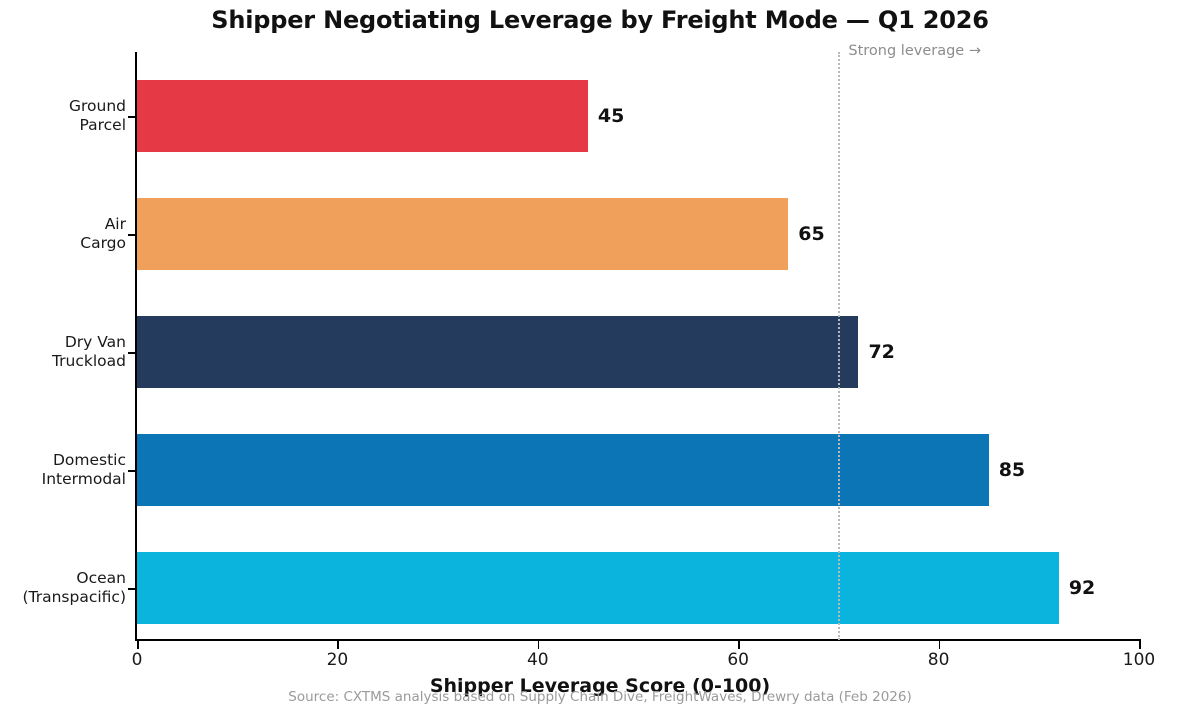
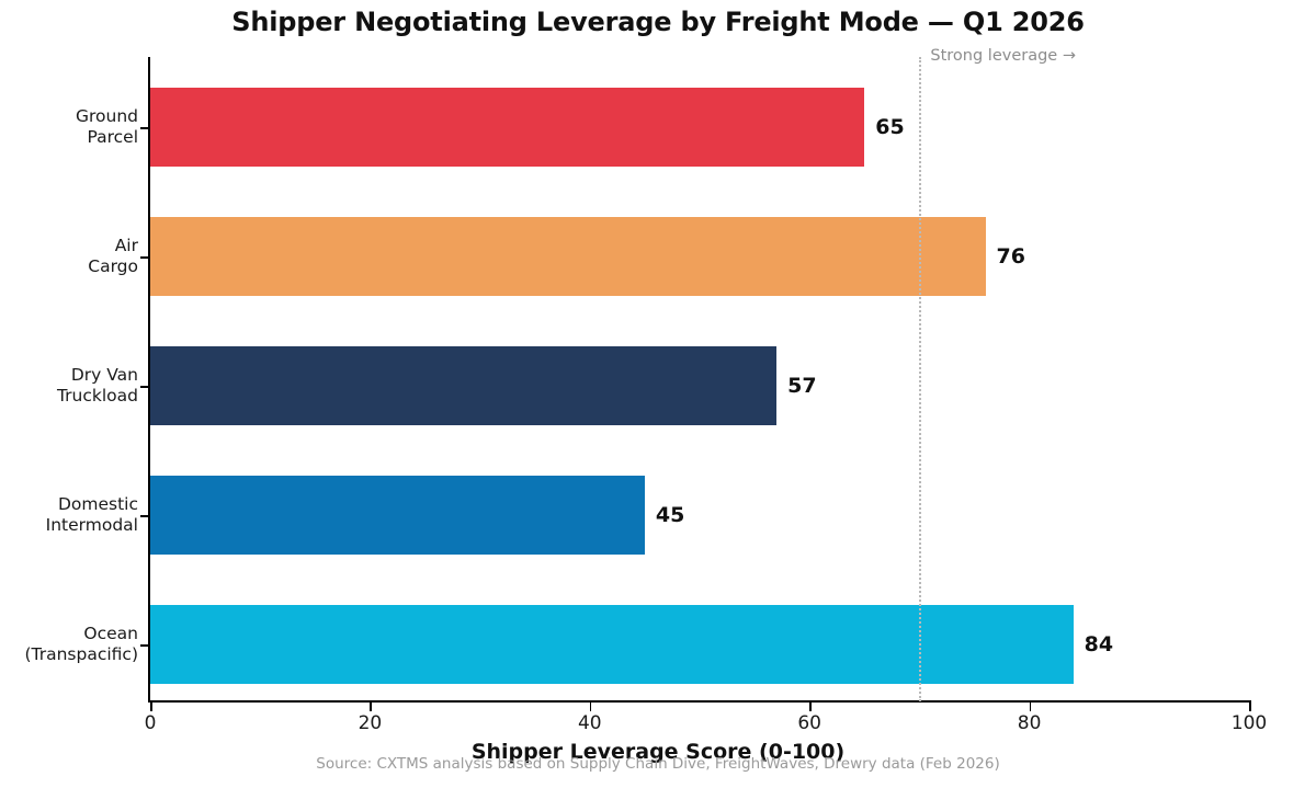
Ground Parcel: 45 -> 65
Air Cargo: 65 -> 76
Dry Van Truckload: 72 -> 57
Domestic Intermodal: 85 -> 45
Ocean (Transpacific): 92 -> 84
